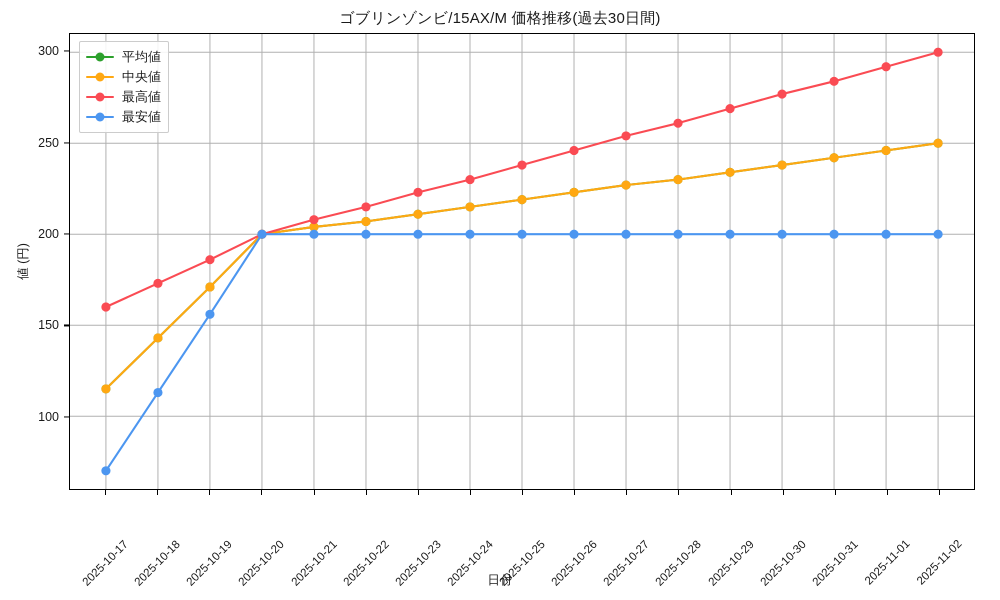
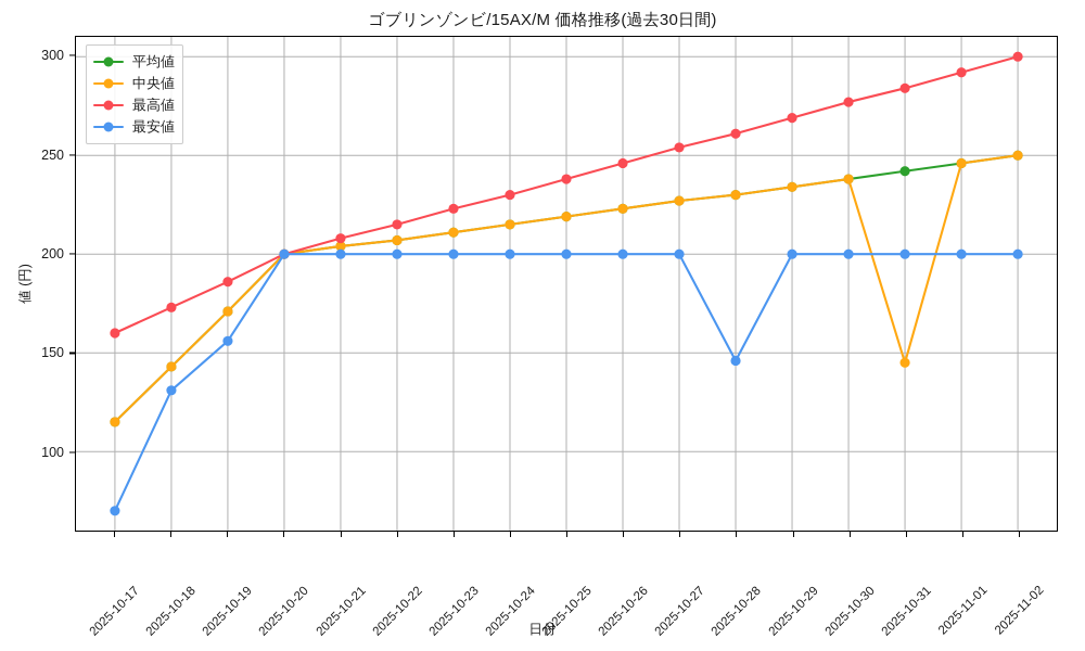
最安値/2025-10-18: 113 -> 131
最安値/2025-10-28: 200 -> 146
中央値/2025-10-31: 242 -> 145
